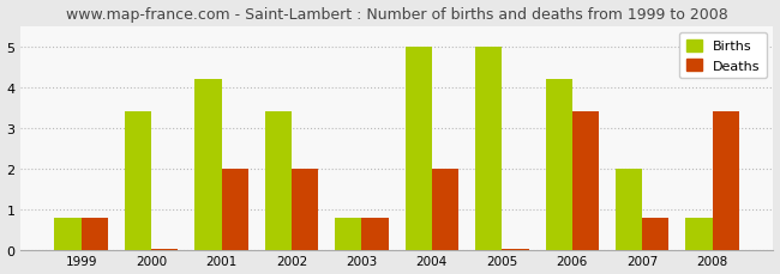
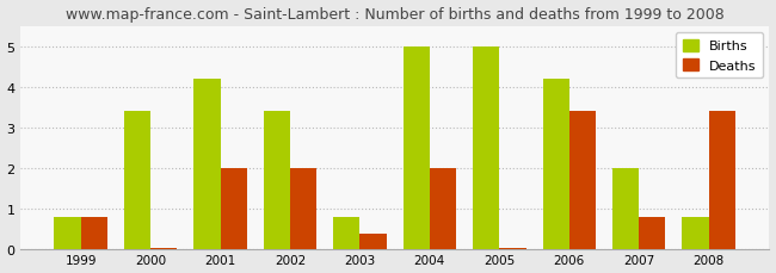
Deaths/2003: 0.80 -> 0.40
